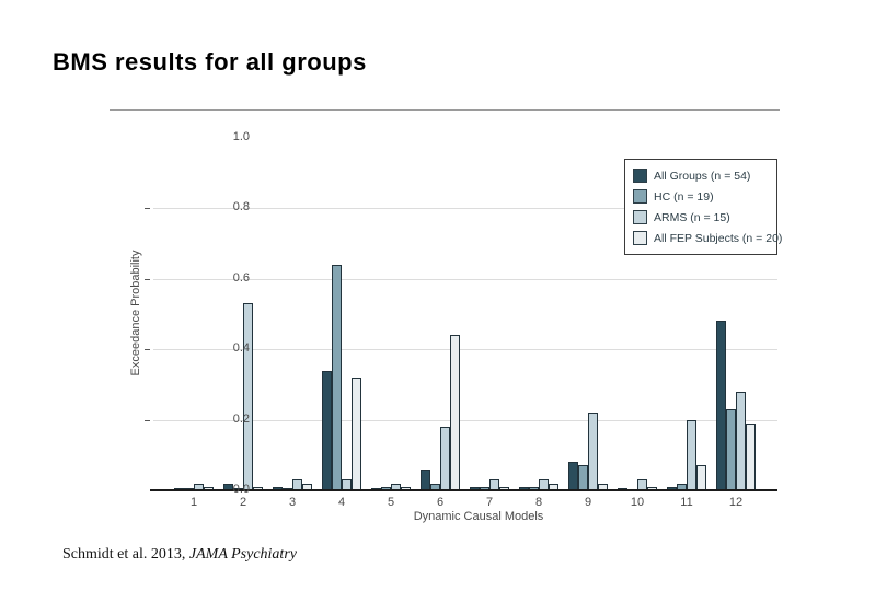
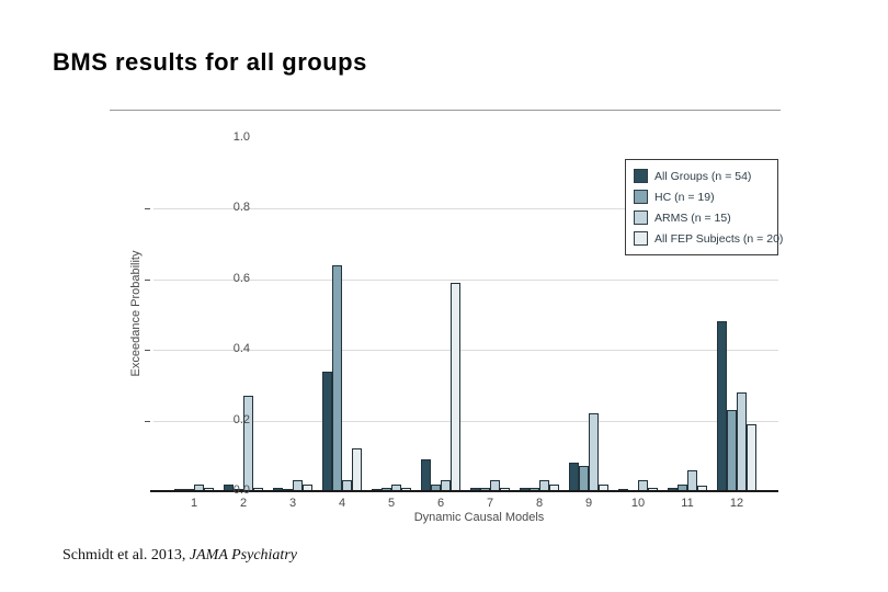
ARMS (n = 15)/2: 0.53 -> 0.27
All FEP Subjects (n = 20)/4: 0.32 -> 0.12
All Groups (n = 54)/6: 0.06 -> 0.09
ARMS (n = 15)/6: 0.18 -> 0.03
All FEP Subjects (n = 20)/6: 0.44 -> 0.59
ARMS (n = 15)/11: 0.20 -> 0.06
All FEP Subjects (n = 20)/11: 0.07 -> 0.01
